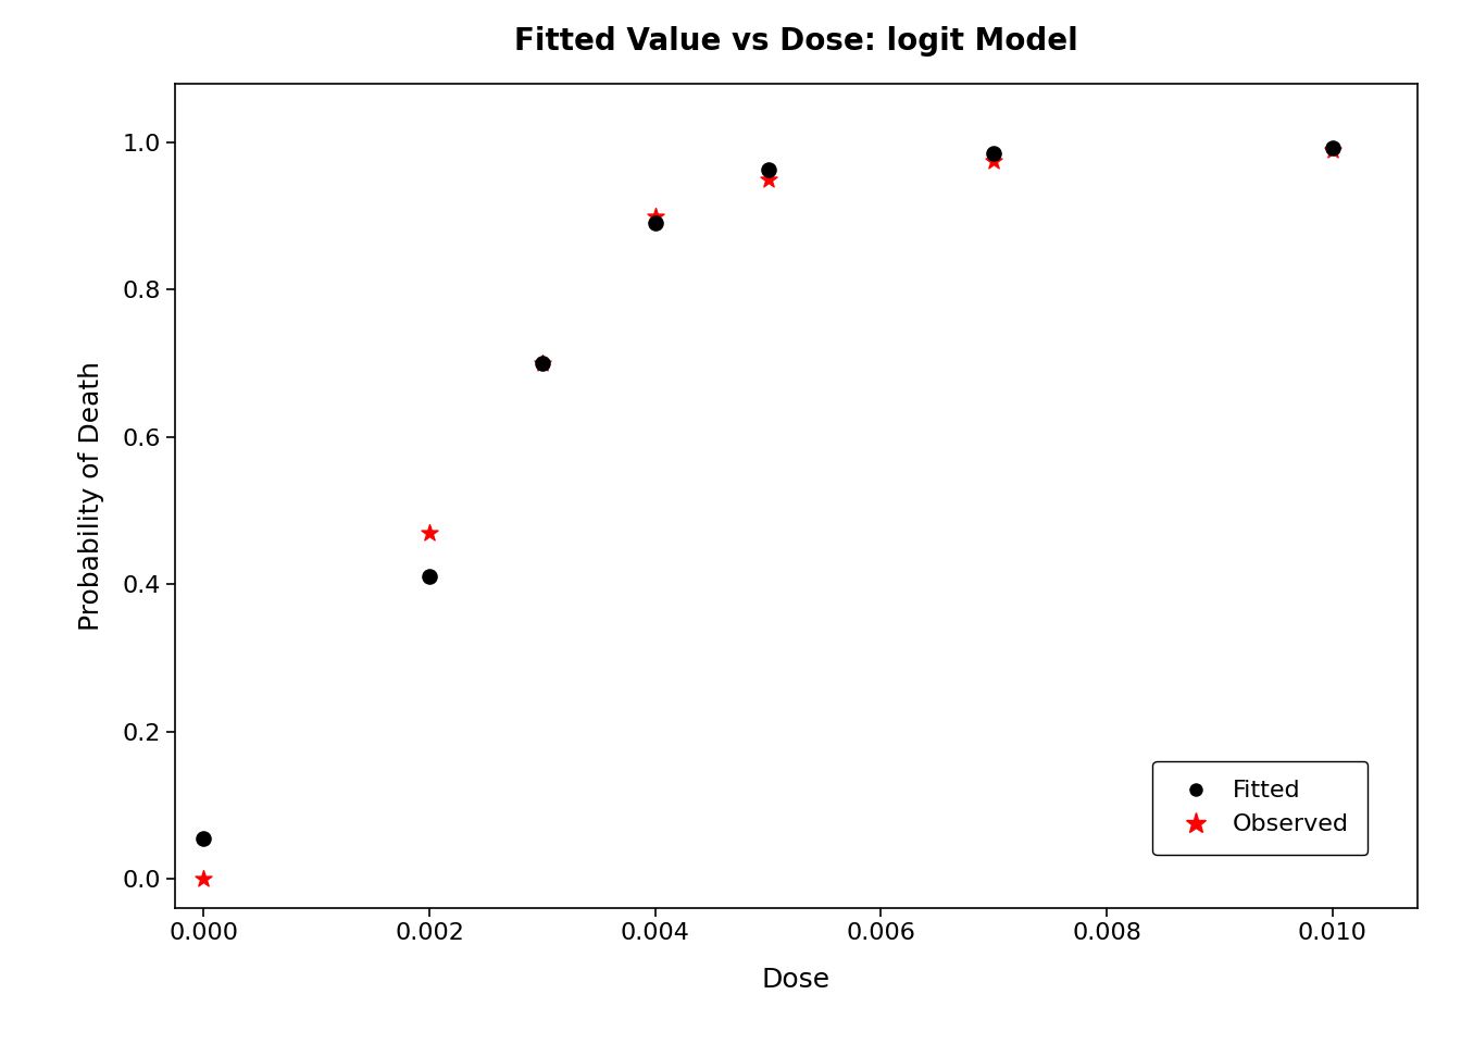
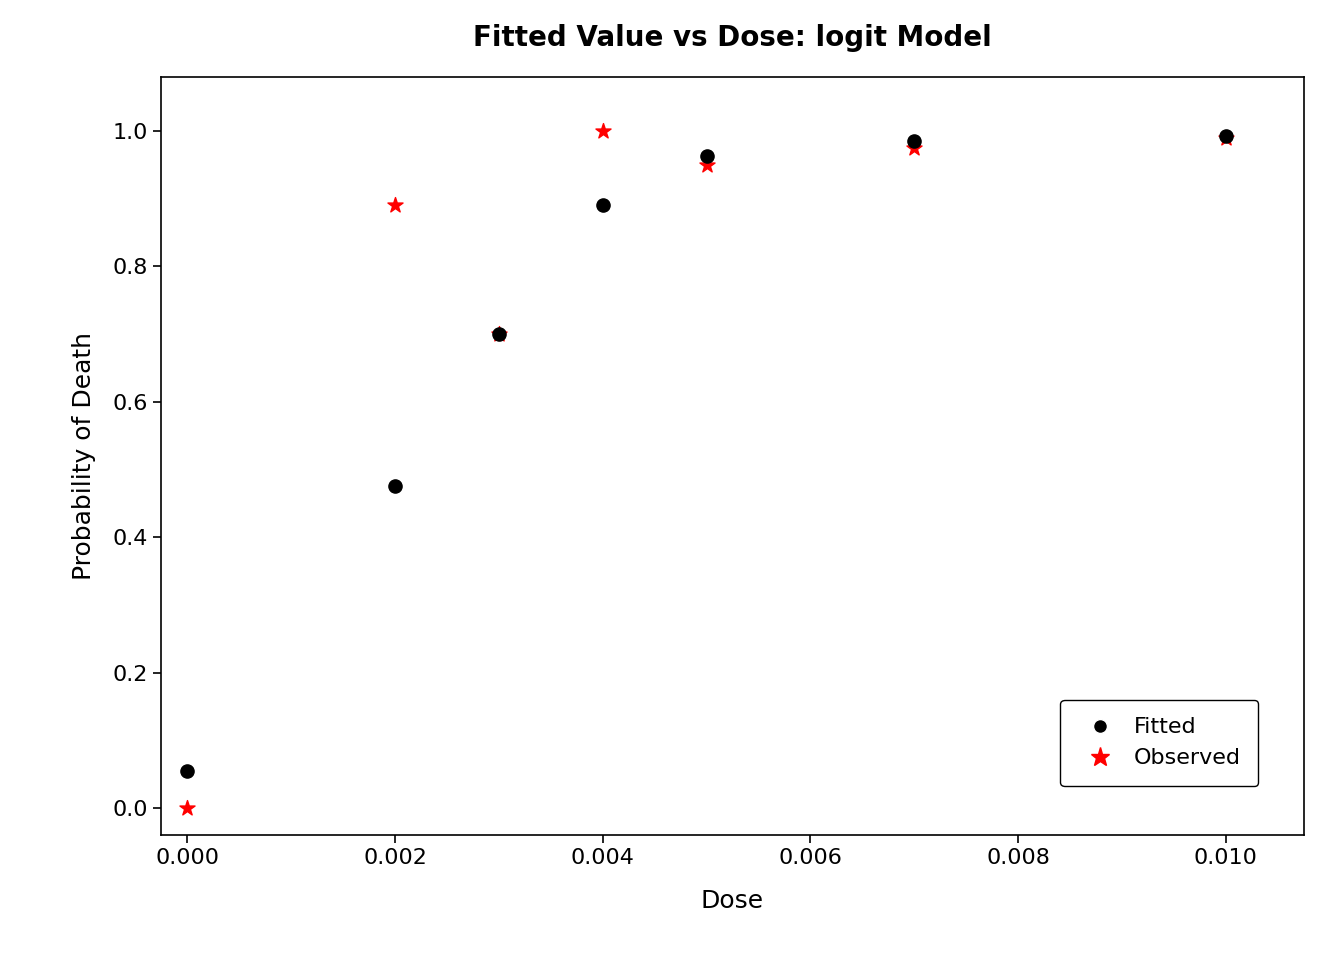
Fitted/0.002: 0.410 -> 0.476
Observed/0.002: 0.470 -> 0.890
Observed/0.004: 0.900 -> 1.000
